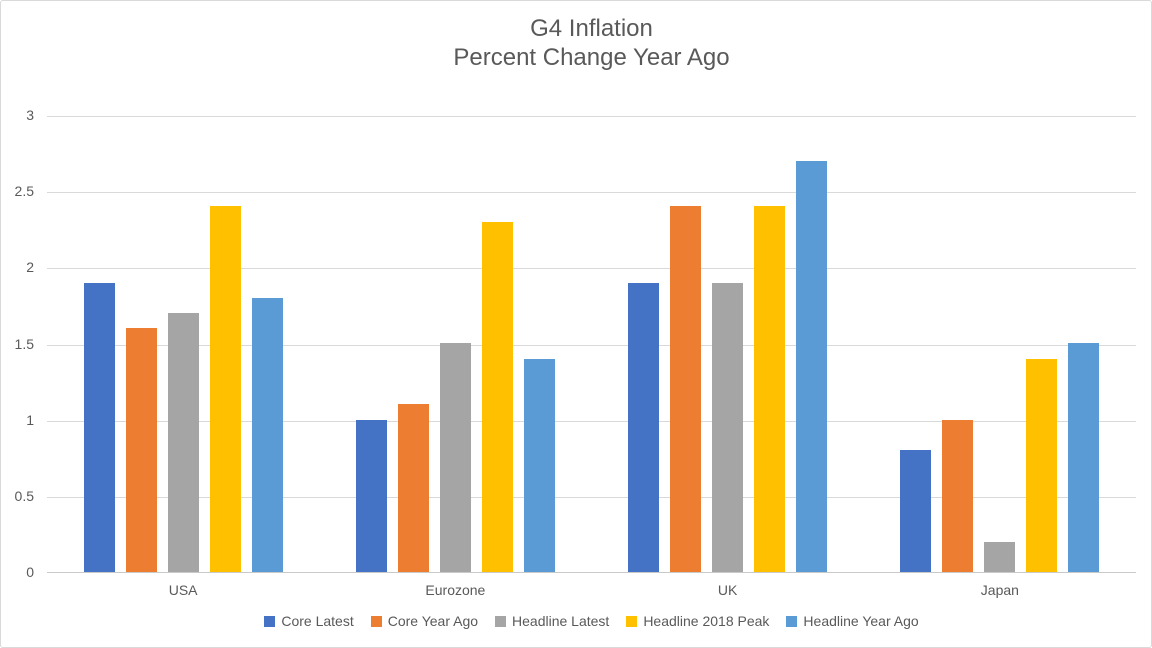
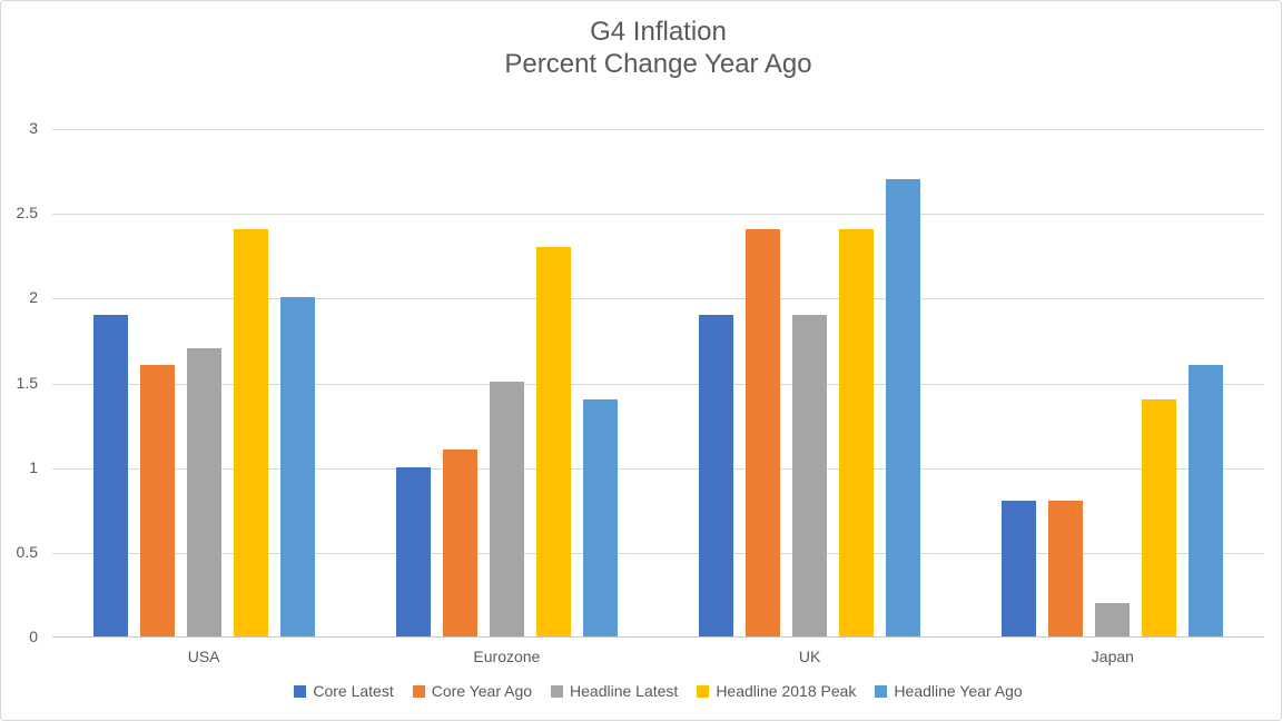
Headline Year Ago/USA: 1.8 -> 2.0
Core Year Ago/Japan: 1.0 -> 0.8
Headline Year Ago/Japan: 1.5 -> 1.6
